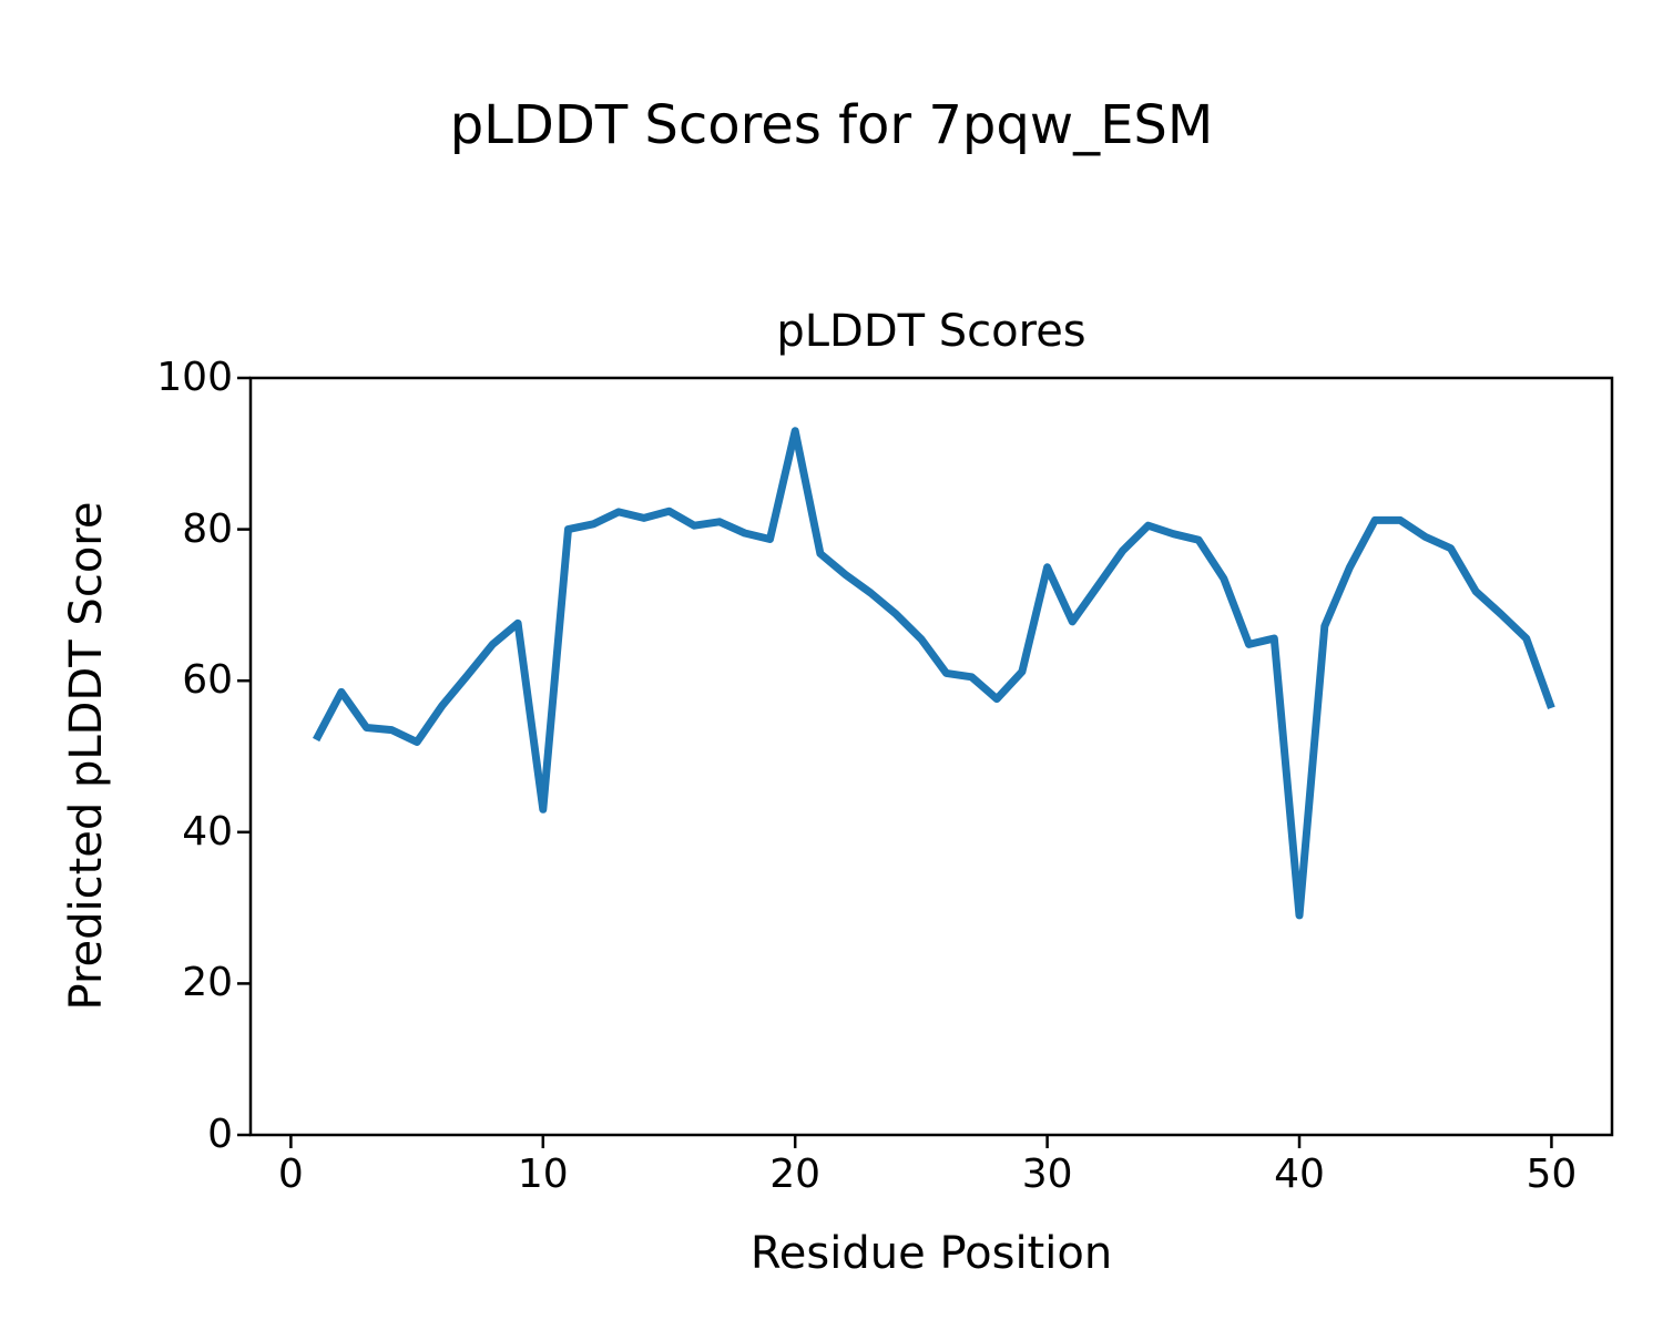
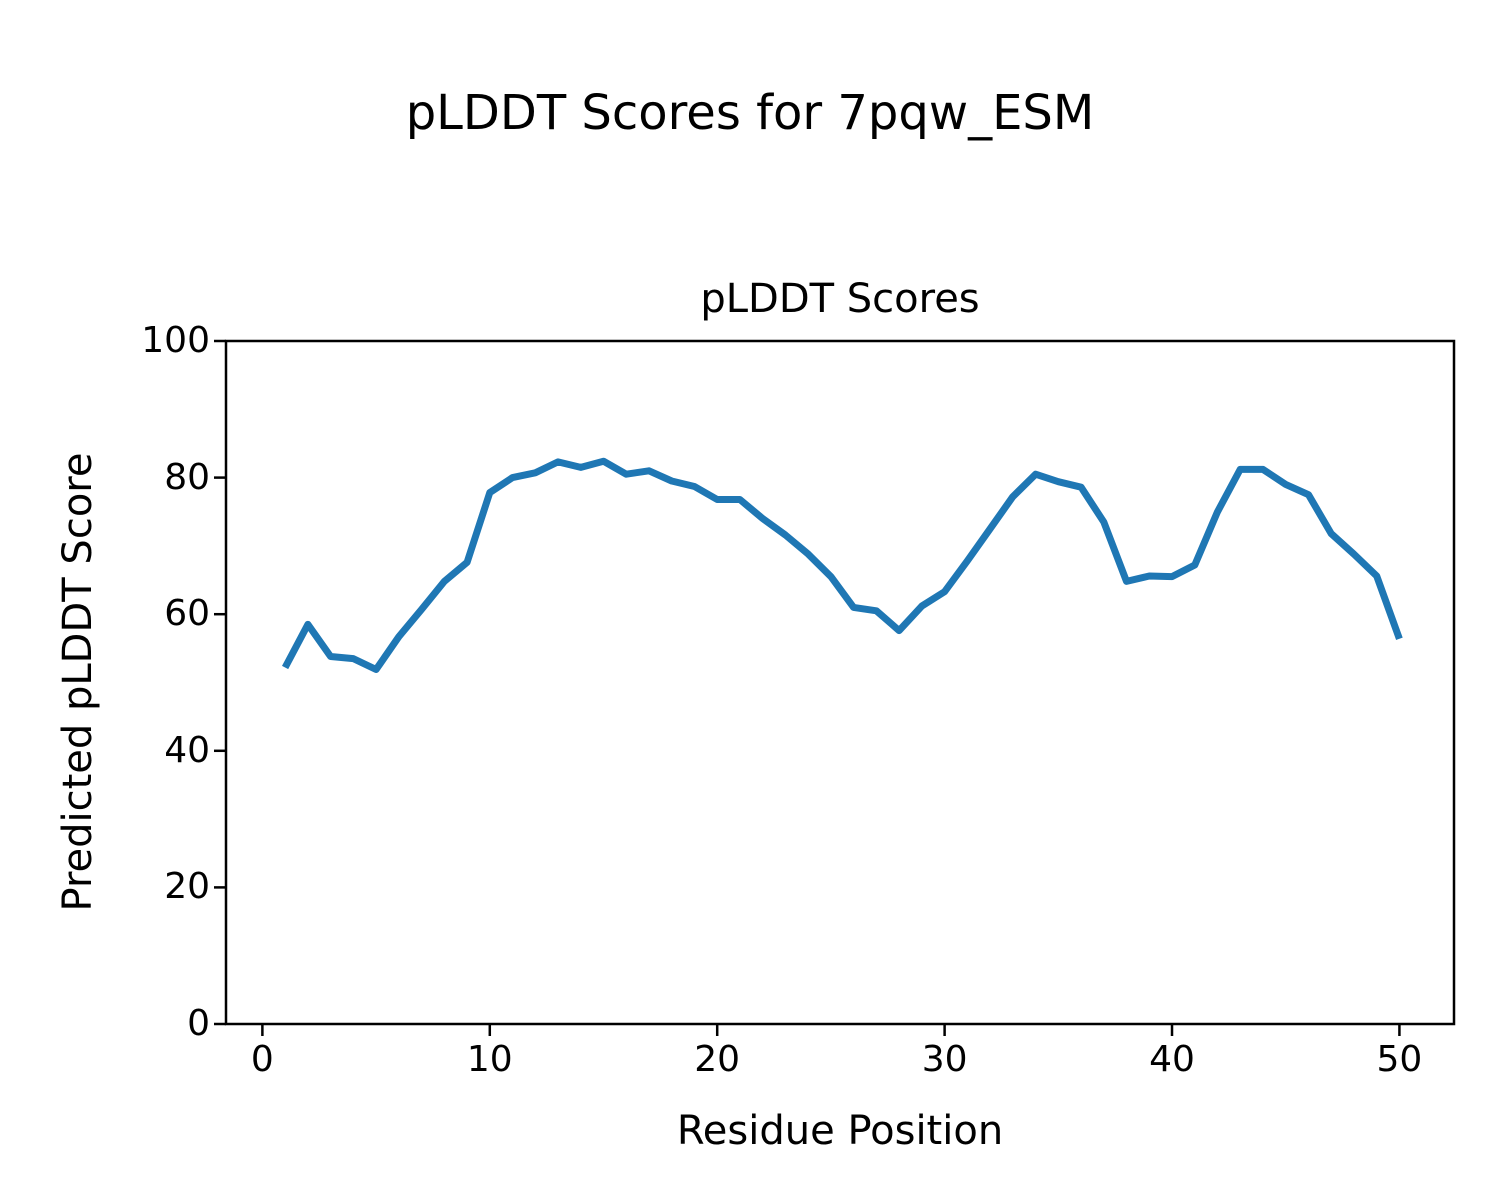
10: 43 -> 78
20: 93 -> 77
30: 75 -> 63
40: 29 -> 66
